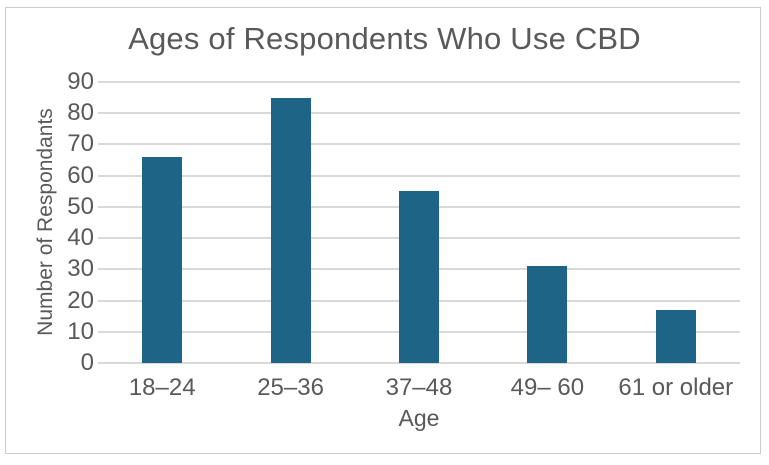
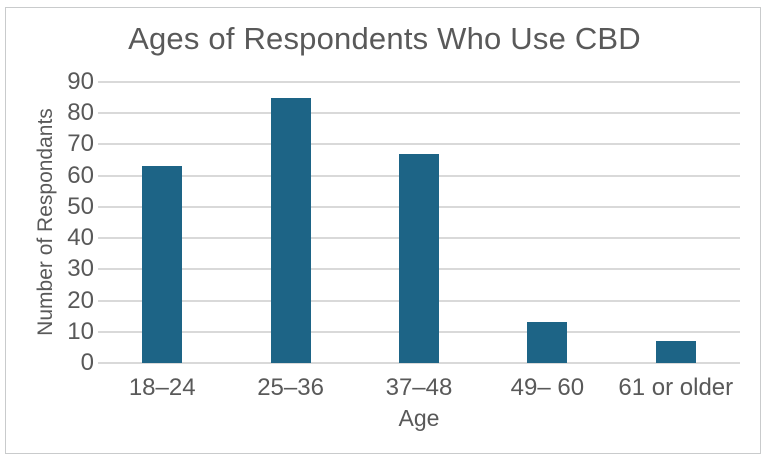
18–24: 66 -> 63
37–48: 55 -> 67
49– 60: 31 -> 13
61 or older: 17 -> 7
